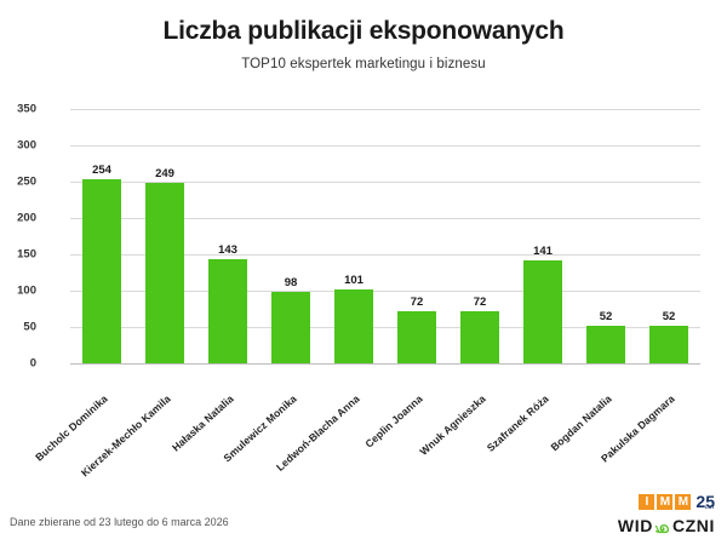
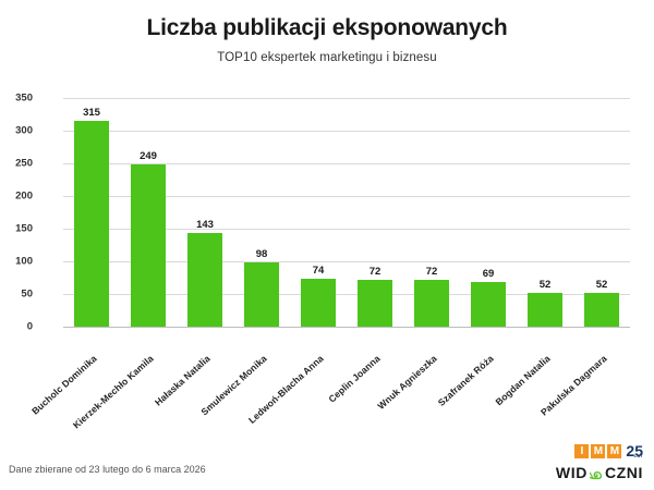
Bucholc Dominika: 254 -> 315
Ledwoń-Blacha Anna: 101 -> 74
Szafranek Róża: 141 -> 69
